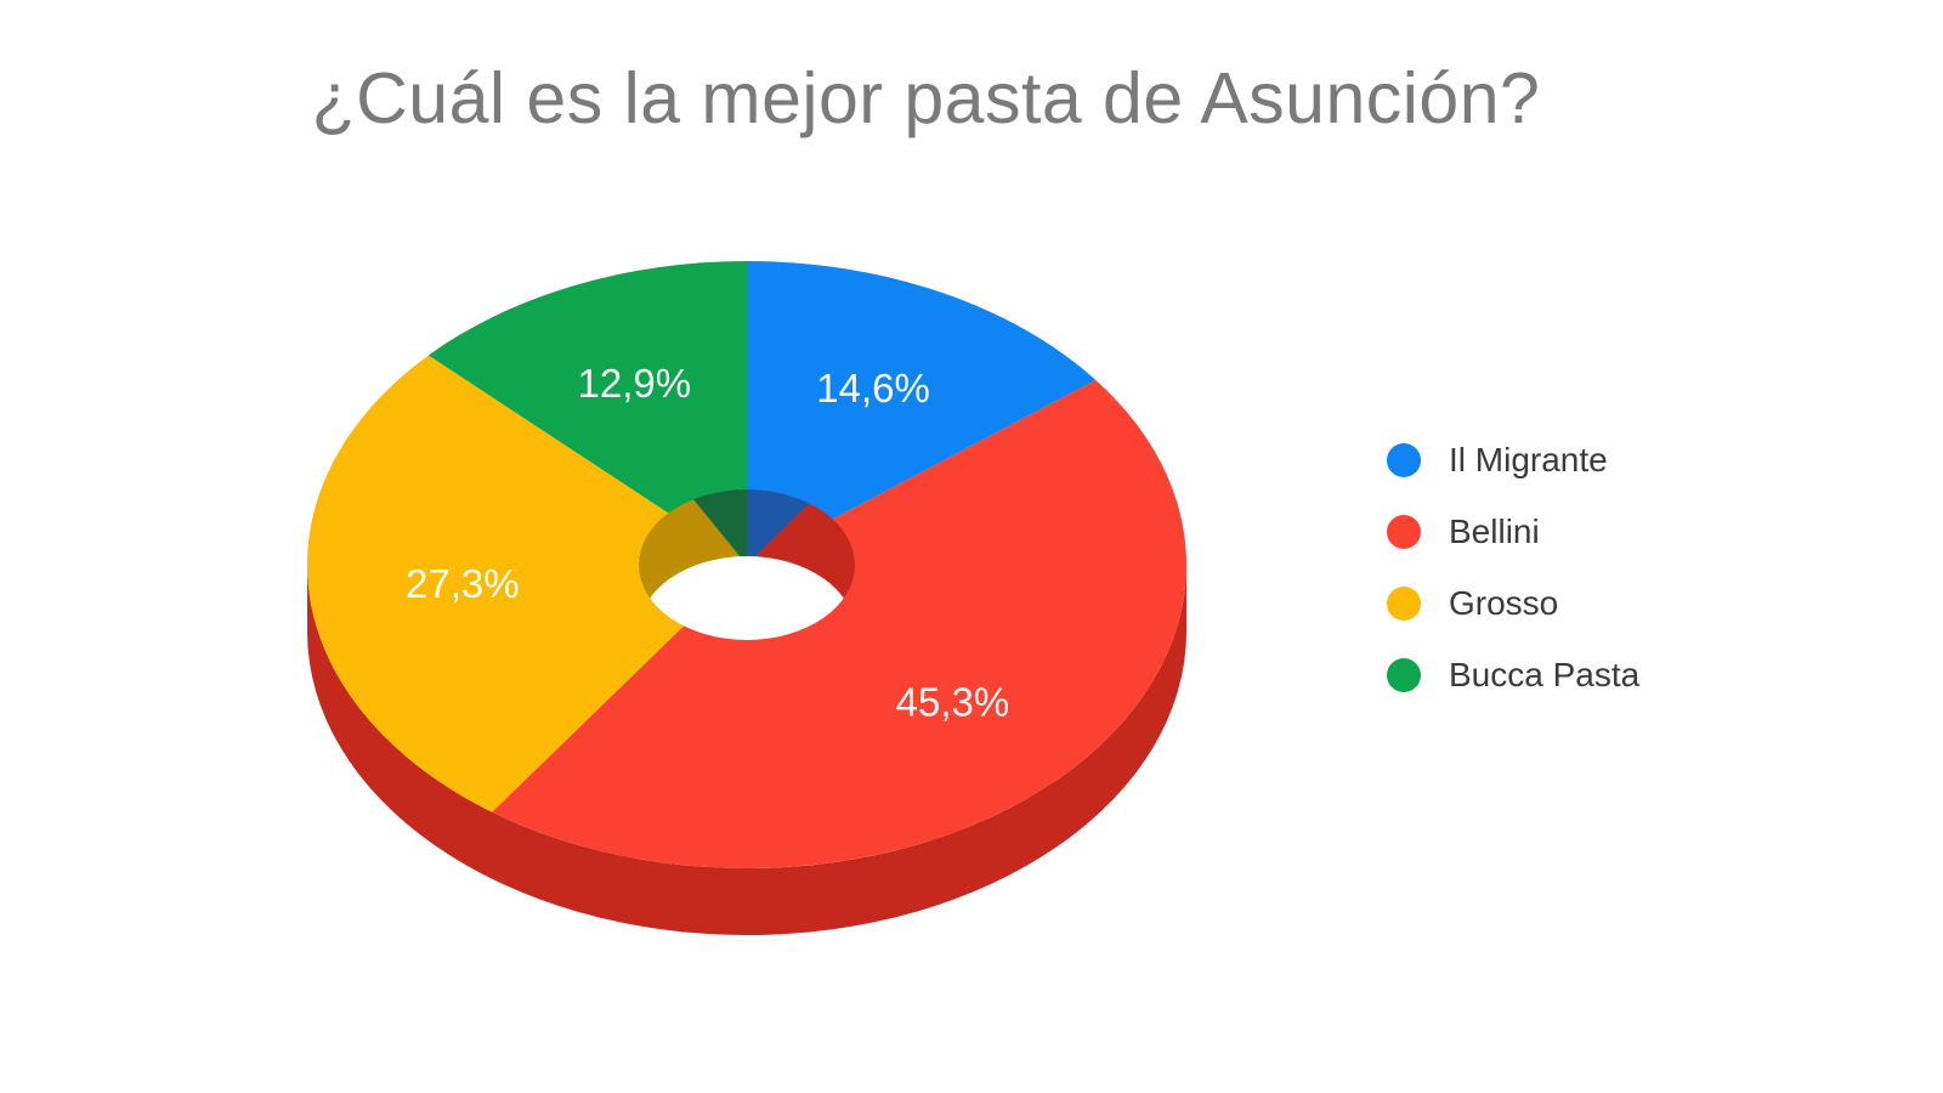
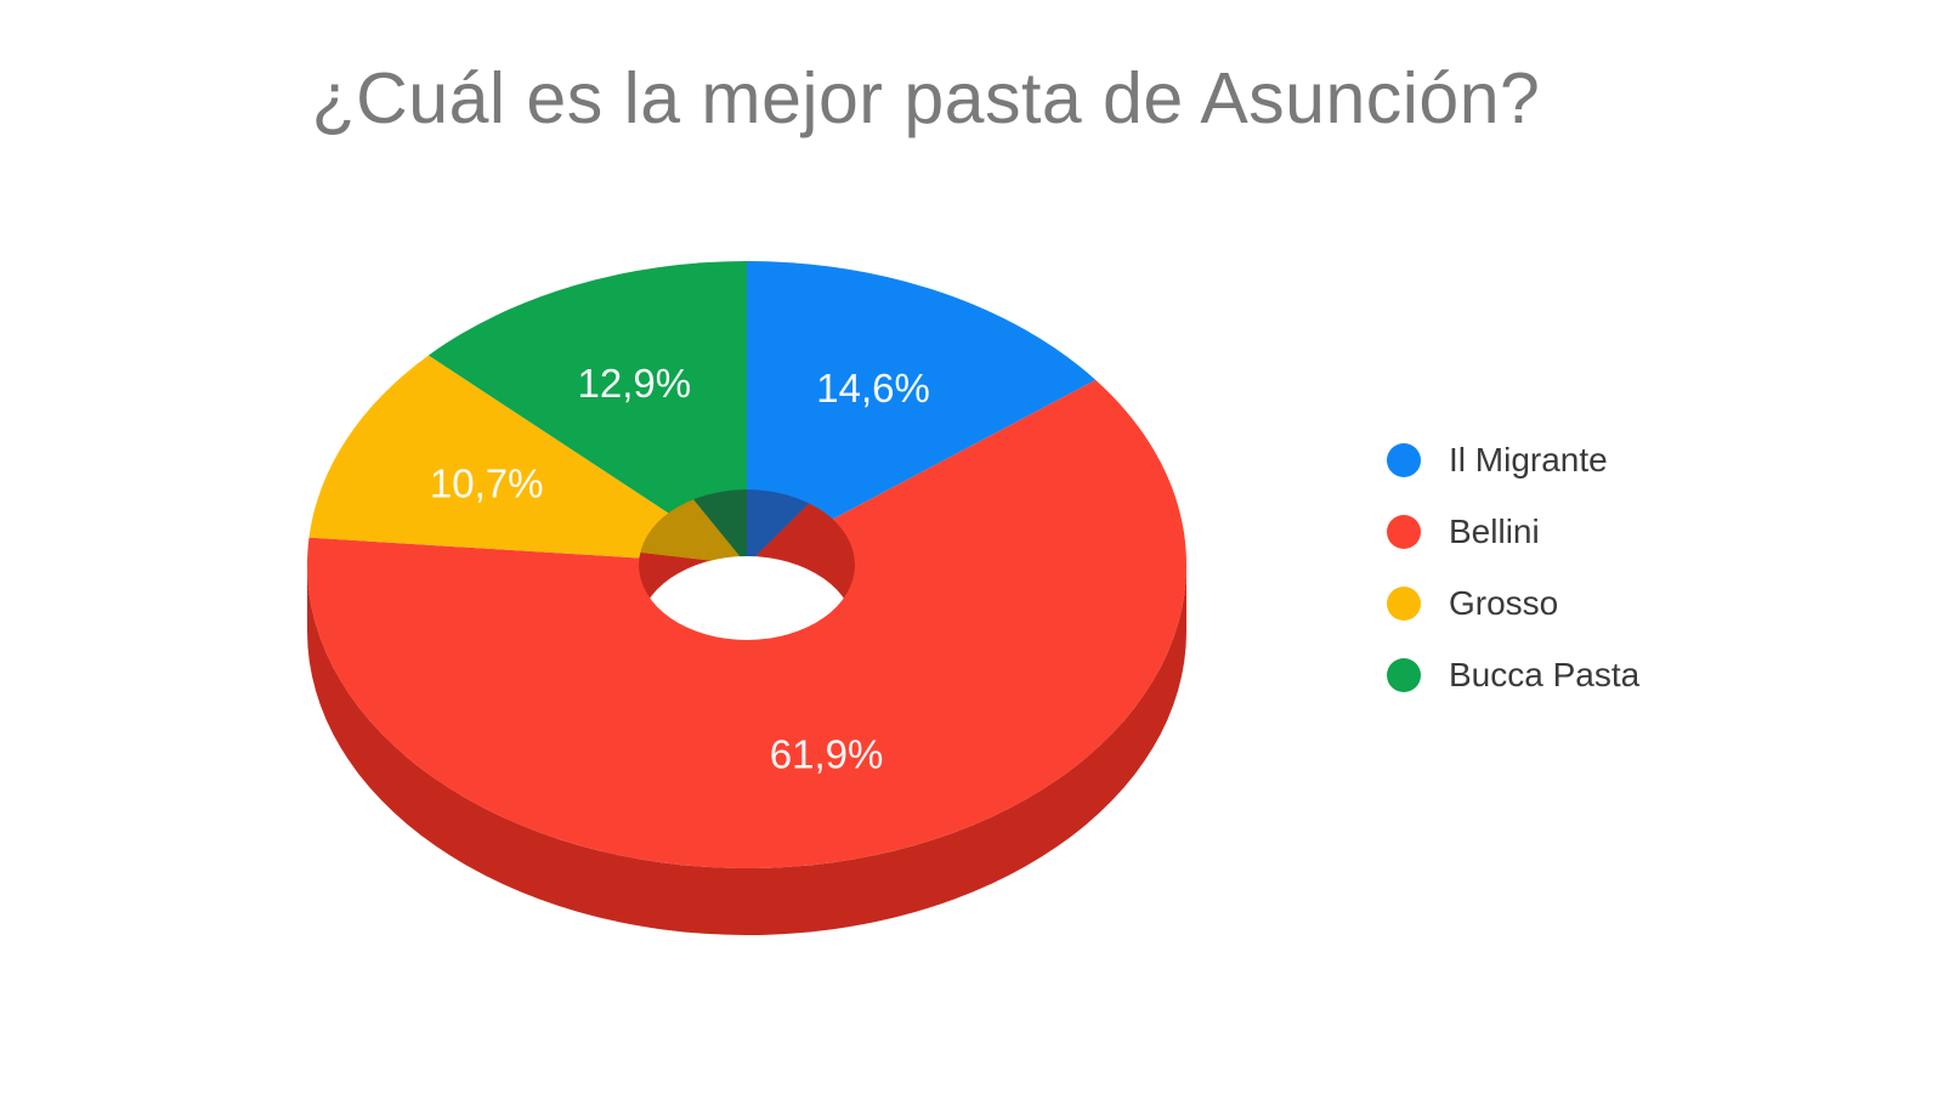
Bellini: 45,3% -> 61,9%
Grosso: 27,3% -> 10,7%
